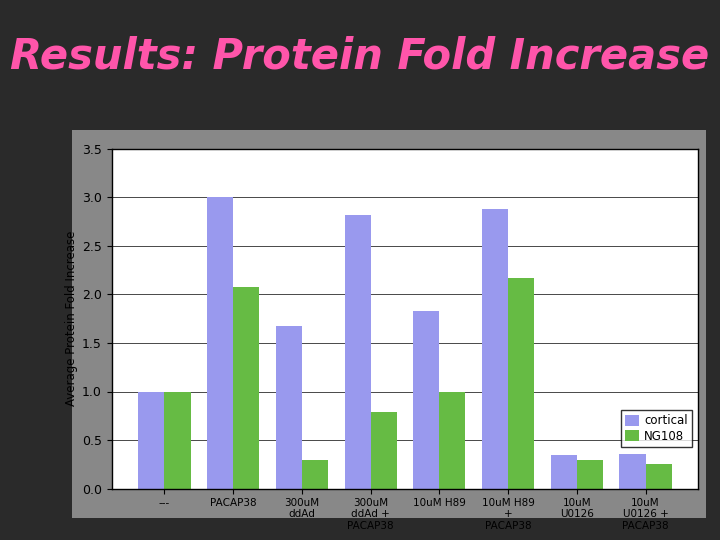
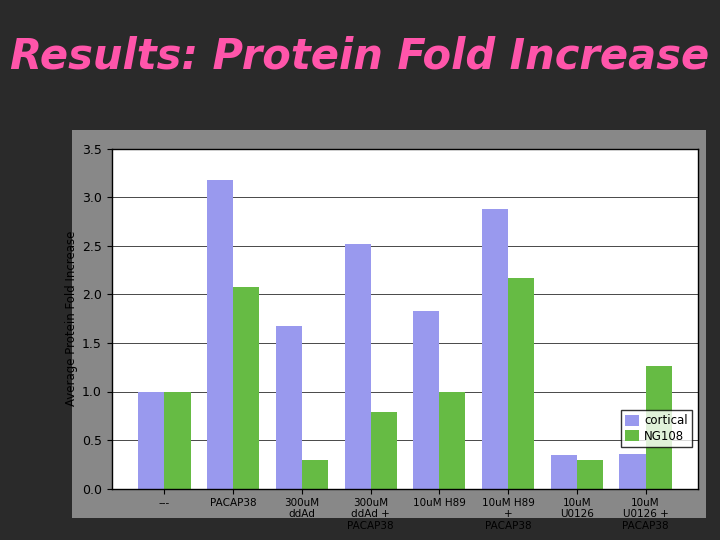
cortical/PACAP38: 3.00 -> 3.18
cortical/300uM ddAd + PACAP38: 2.82 -> 2.52
NG108/10uM U0126 + PACAP38: 0.25 -> 1.26
